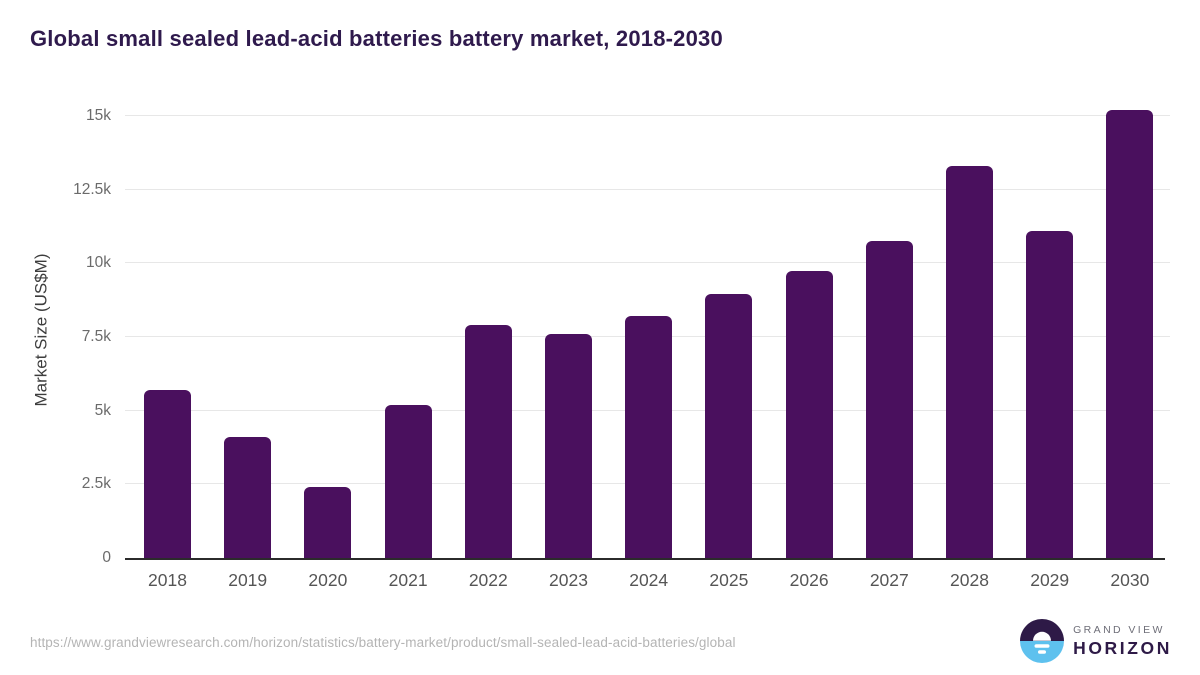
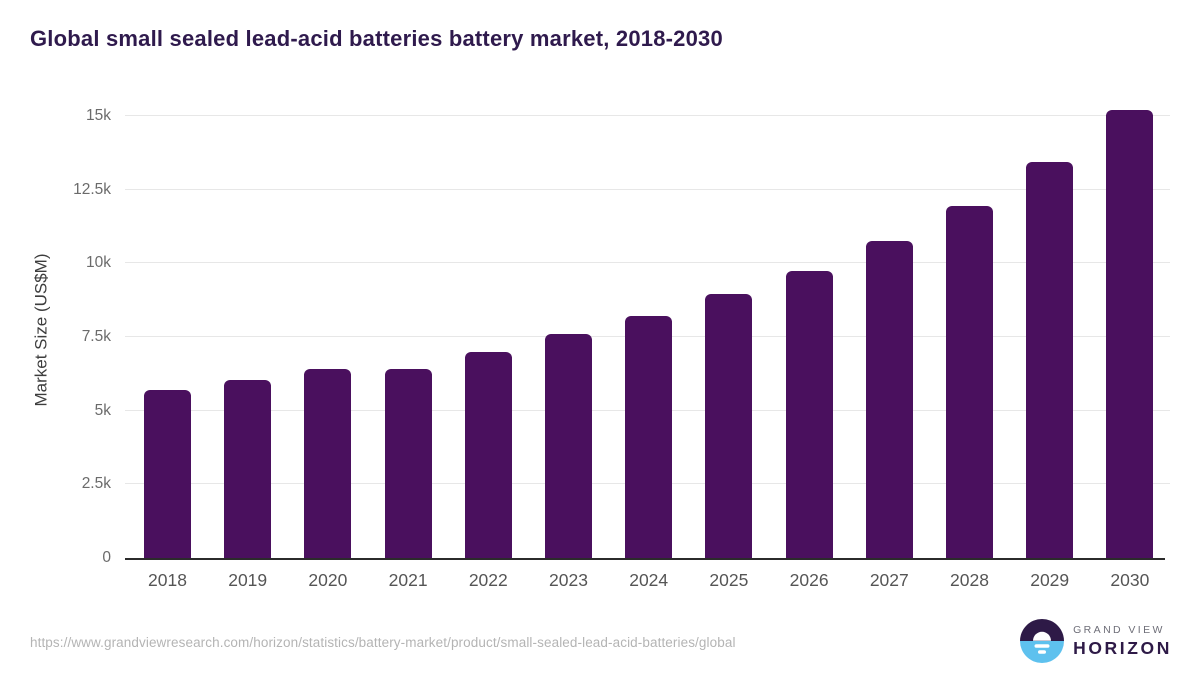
2019: 4.1k -> 6.0k
2020: 2.4k -> 6.4k
2021: 5.2k -> 6.4k
2022: 7.9k -> 7.0k
2028: 13.3k -> 12.0k
2029: 11.1k -> 13.4k
